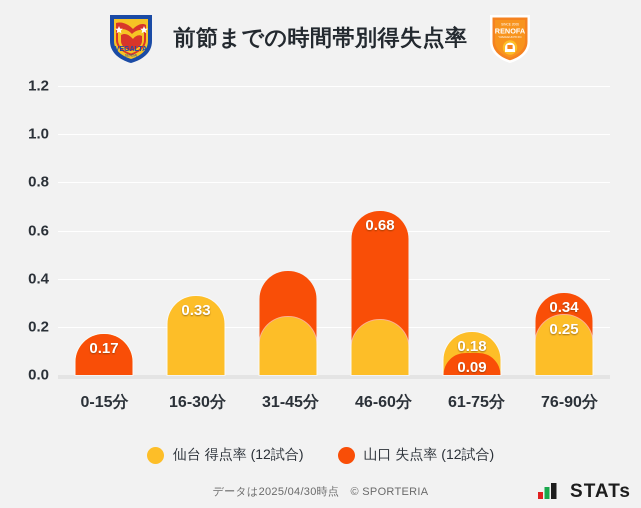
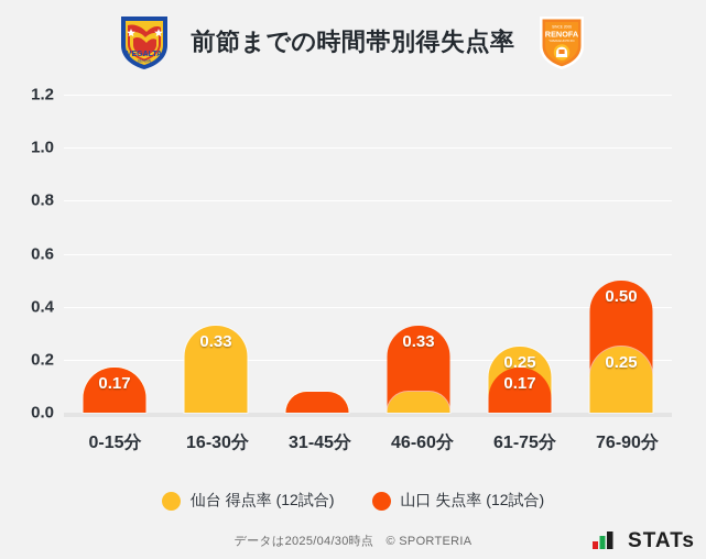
仙台 得点率 (12試合)/31-45分: 0.24 -> 0.08
山口 失点率 (12試合)/31-45分: 0.43 -> 0.08
仙台 得点率 (12試合)/46-60分: 0.23 -> 0.08
山口 失点率 (12試合)/46-60分: 0.68 -> 0.33
仙台 得点率 (12試合)/61-75分: 0.18 -> 0.25
山口 失点率 (12試合)/61-75分: 0.09 -> 0.17
山口 失点率 (12試合)/76-90分: 0.34 -> 0.50
